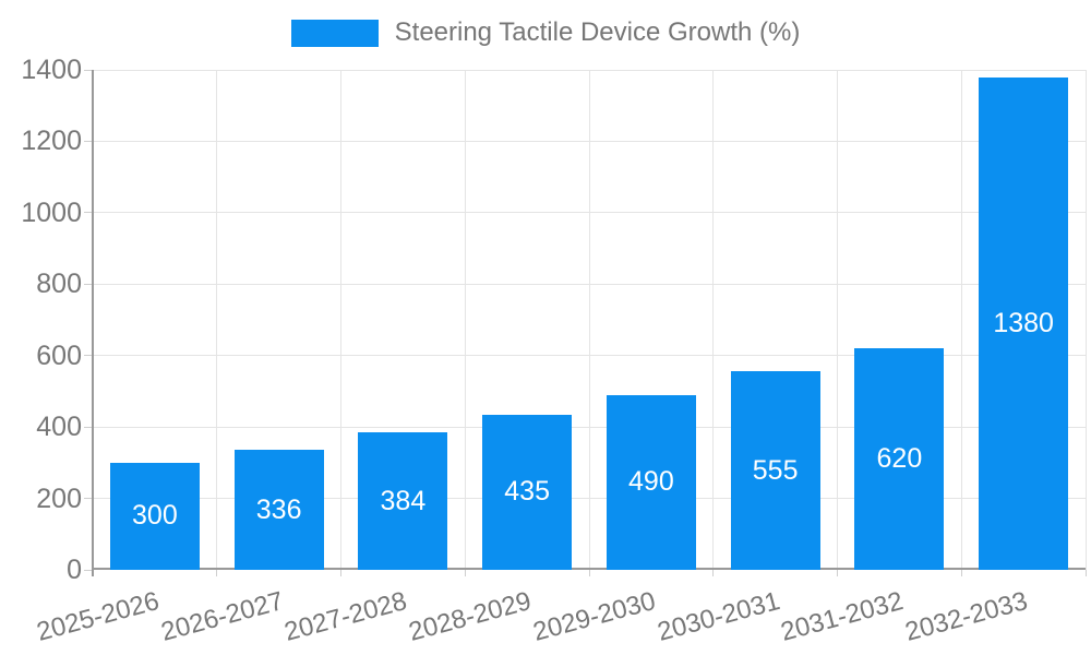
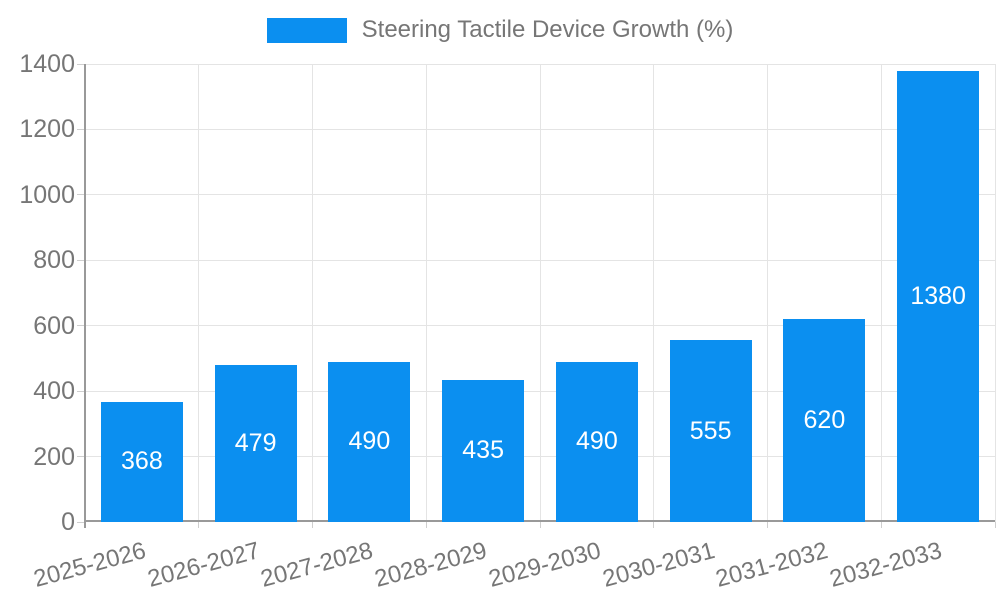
2025-2026: 300 -> 368
2026-2027: 336 -> 479
2027-2028: 384 -> 490
